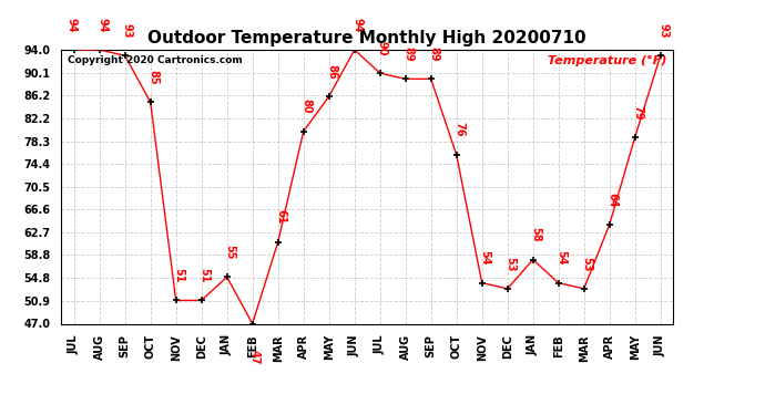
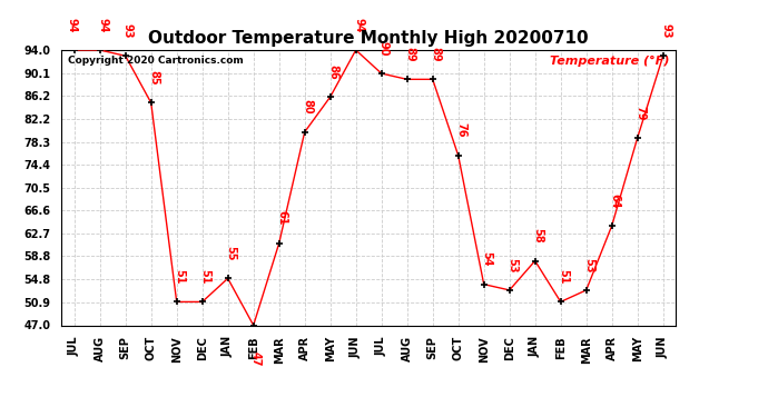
FEB: 54 -> 51
